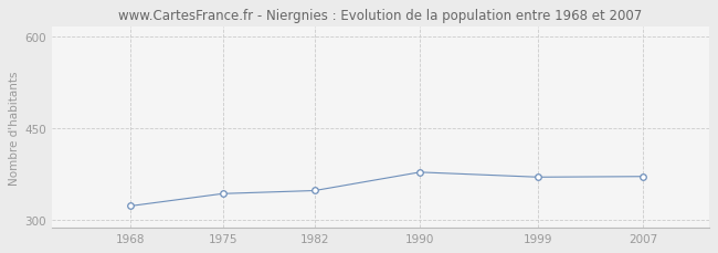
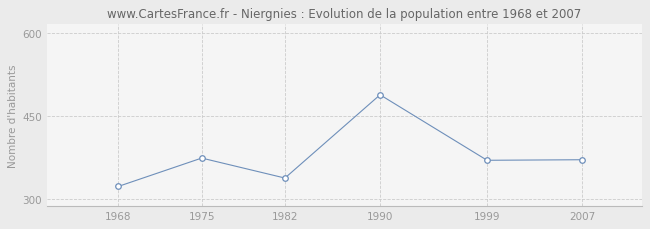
1975: 343 -> 374
1982: 348 -> 338
1990: 378 -> 488
